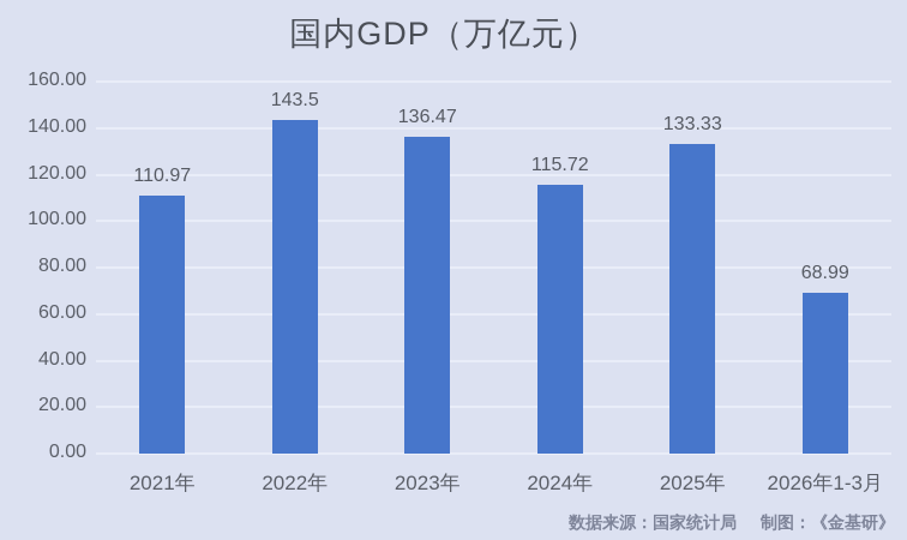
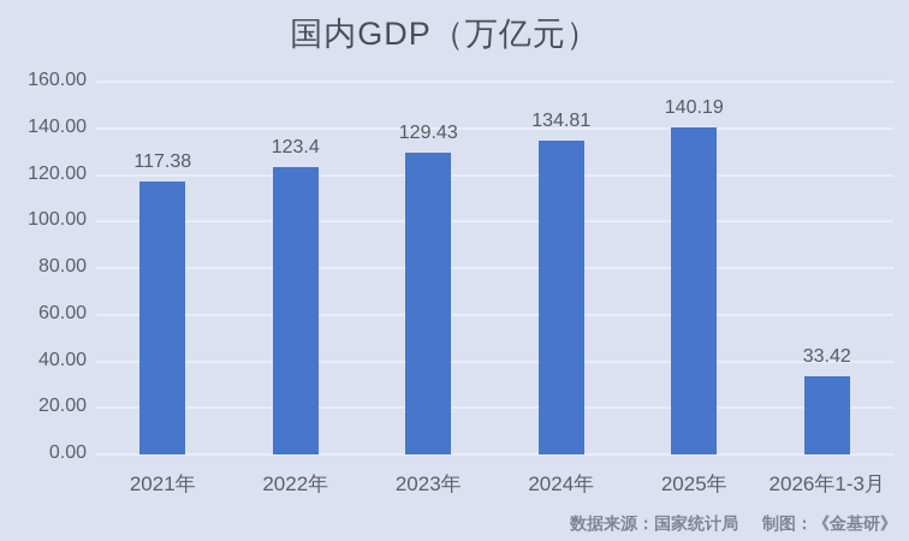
2021年: 110.97 -> 117.38
2022年: 143.5 -> 123.4
2023年: 136.47 -> 129.43
2024年: 115.72 -> 134.81
2025年: 133.33 -> 140.19
2026年1-3月: 68.99 -> 33.42
